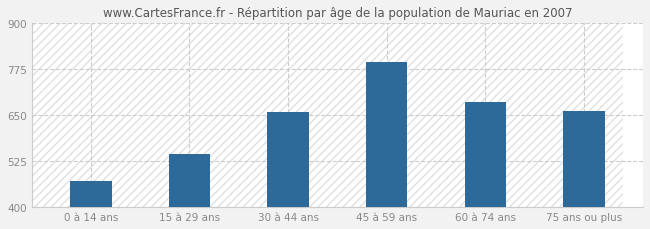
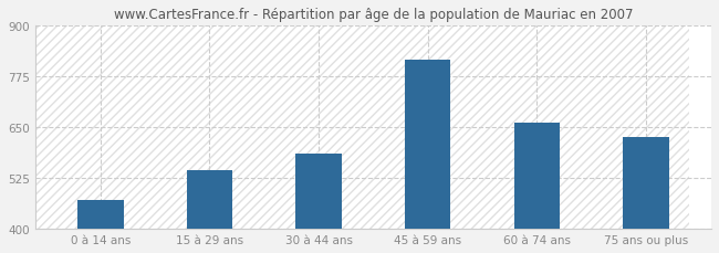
30 à 44 ans: 658 -> 585
45 à 59 ans: 795 -> 815
60 à 74 ans: 685 -> 660
75 ans ou plus: 660 -> 625
